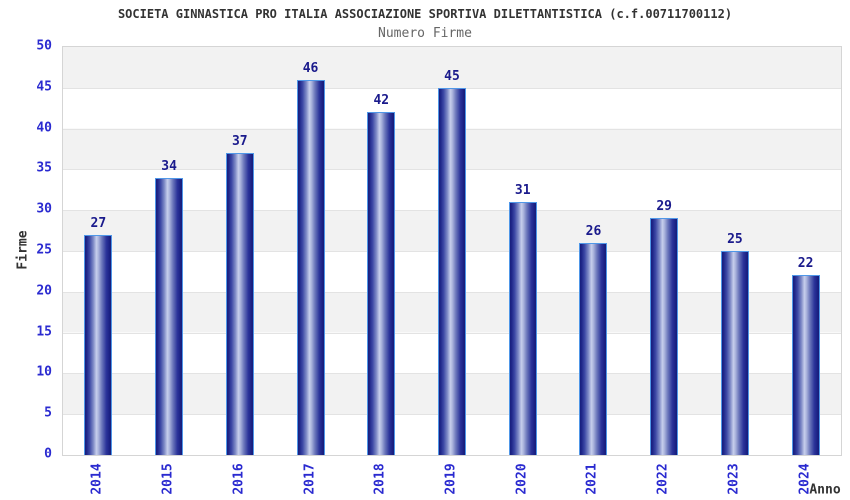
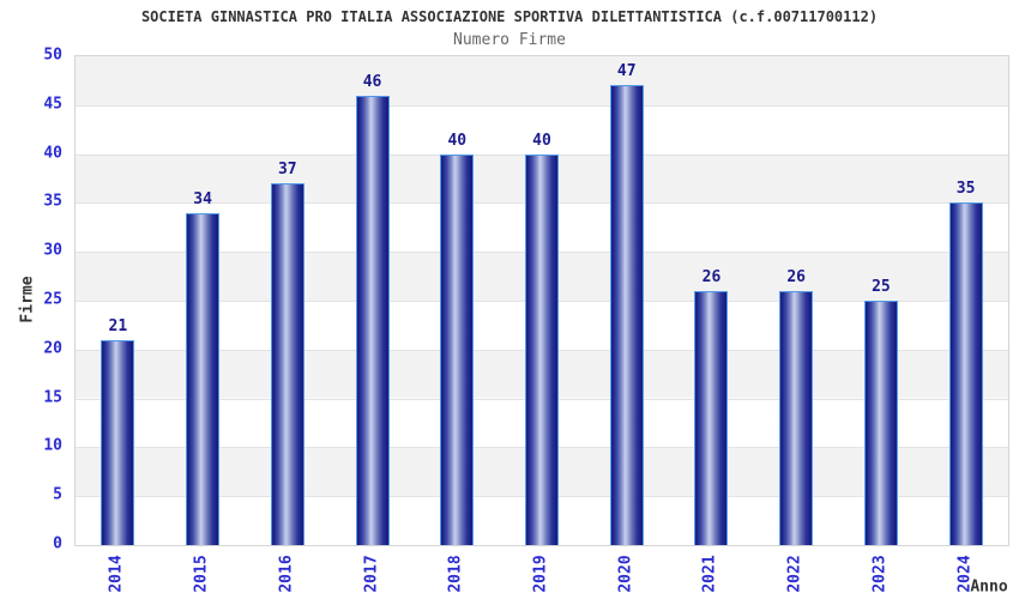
2014: 27 -> 21
2018: 42 -> 40
2019: 45 -> 40
2020: 31 -> 47
2022: 29 -> 26
2024: 22 -> 35
